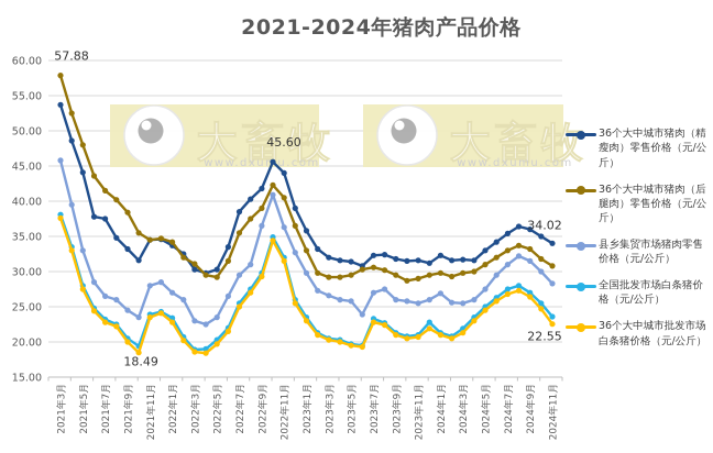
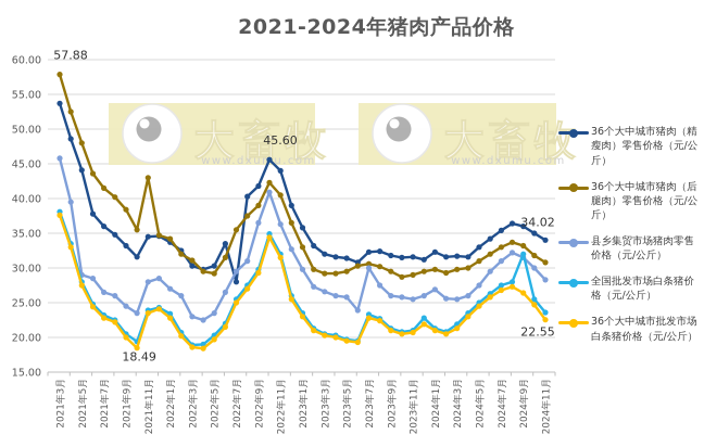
县乡集贸市场猪肉零售价格（元/公斤）/2021年5月: 33 -> 29
36个大中城市猪肉（精瘦肉）零售价格（元/公斤）/2021年7月: 38 -> 36
36个大中城市猪肉（后腿肉）零售价格（元/公斤）/2021年11月: 34 -> 43
36个大中城市猪肉（精瘦肉）零售价格（元/公斤）/2022年7月: 38 -> 28
县乡集贸市场猪肉零售价格（元/公斤）/2023年7月: 27 -> 30
全国批发市场白条猪价格（元/公斤）/2024年9月: 27 -> 32
